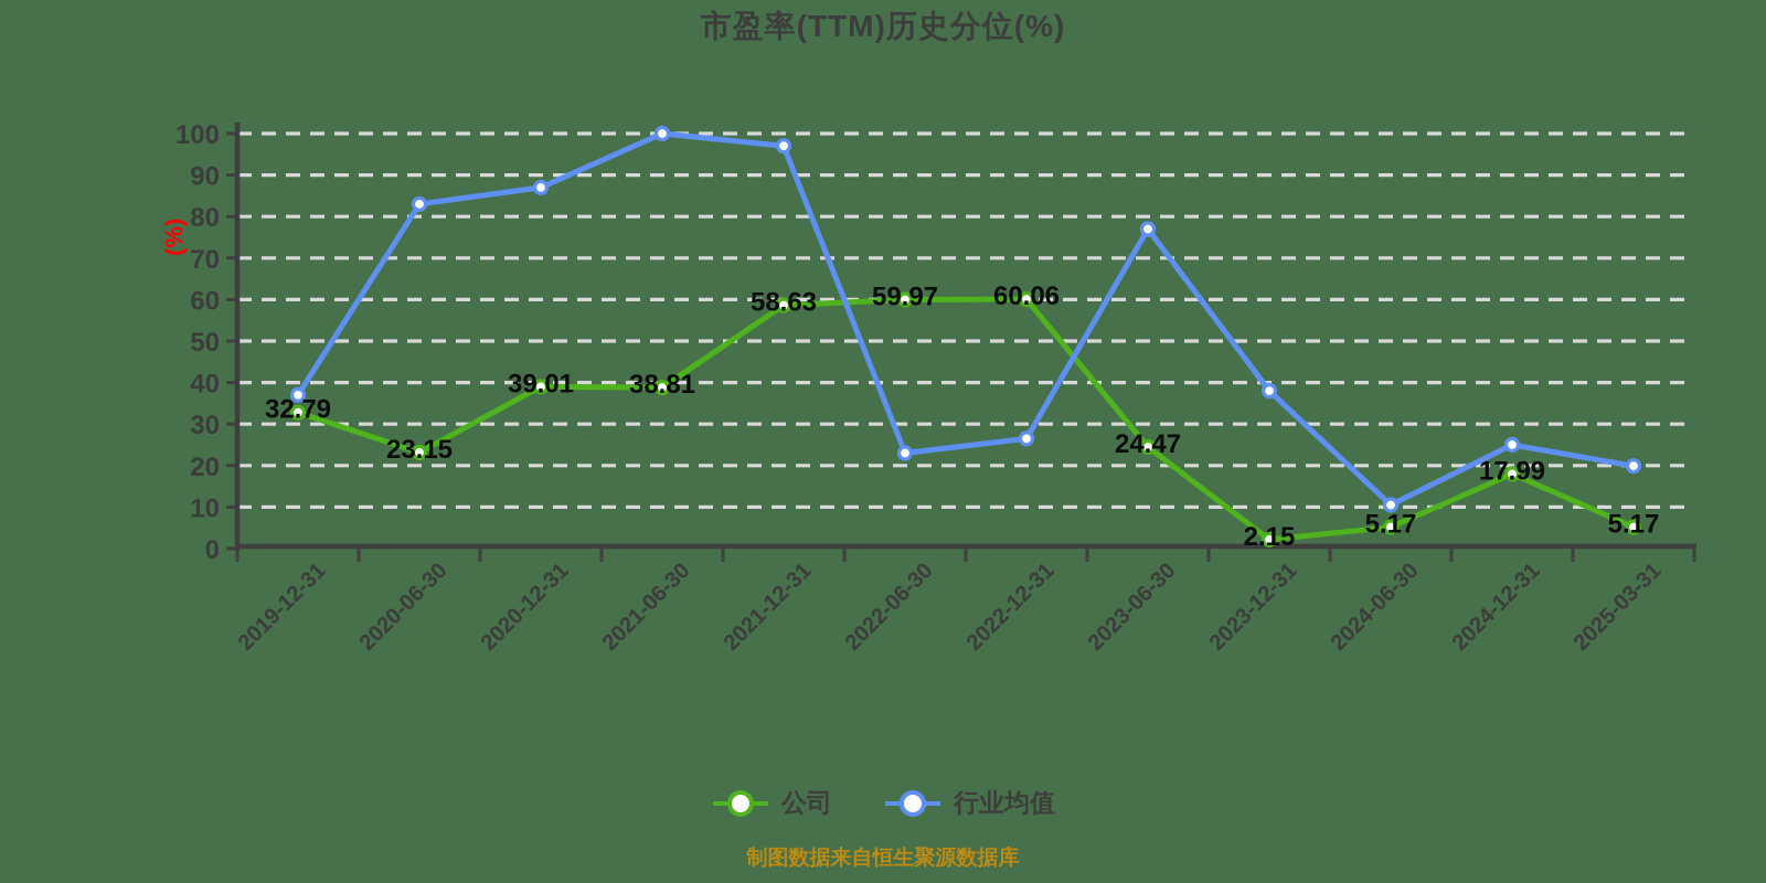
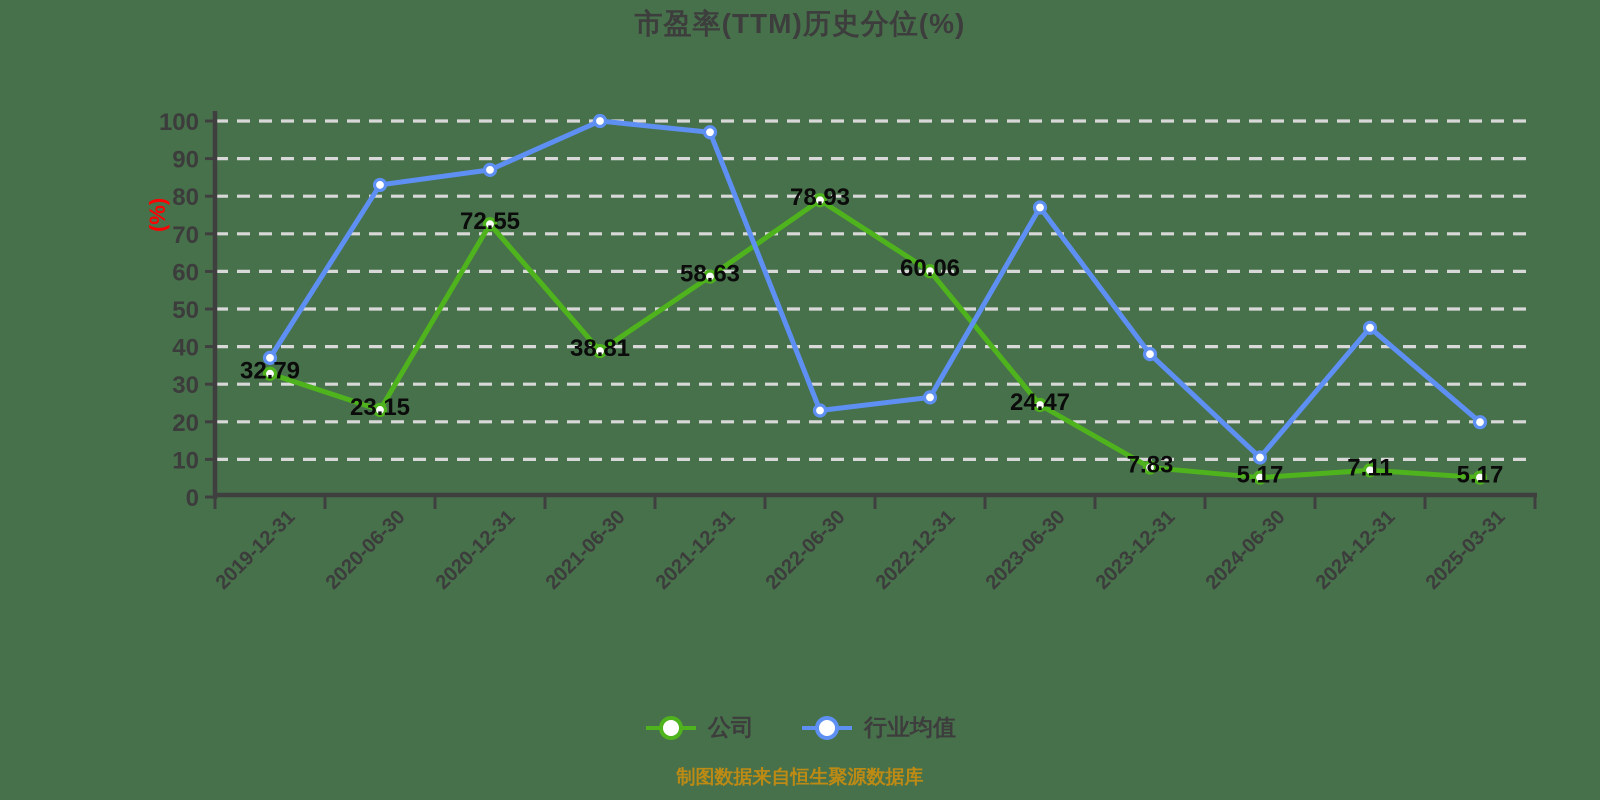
公司/2020-12-31: 39.01 -> 72.55
公司/2022-06-30: 59.97 -> 78.93
公司/2023-12-31: 2.15 -> 7.83
公司/2024-12-31: 17.99 -> 7.11
行业均值/2024-12-31: 25 -> 45
